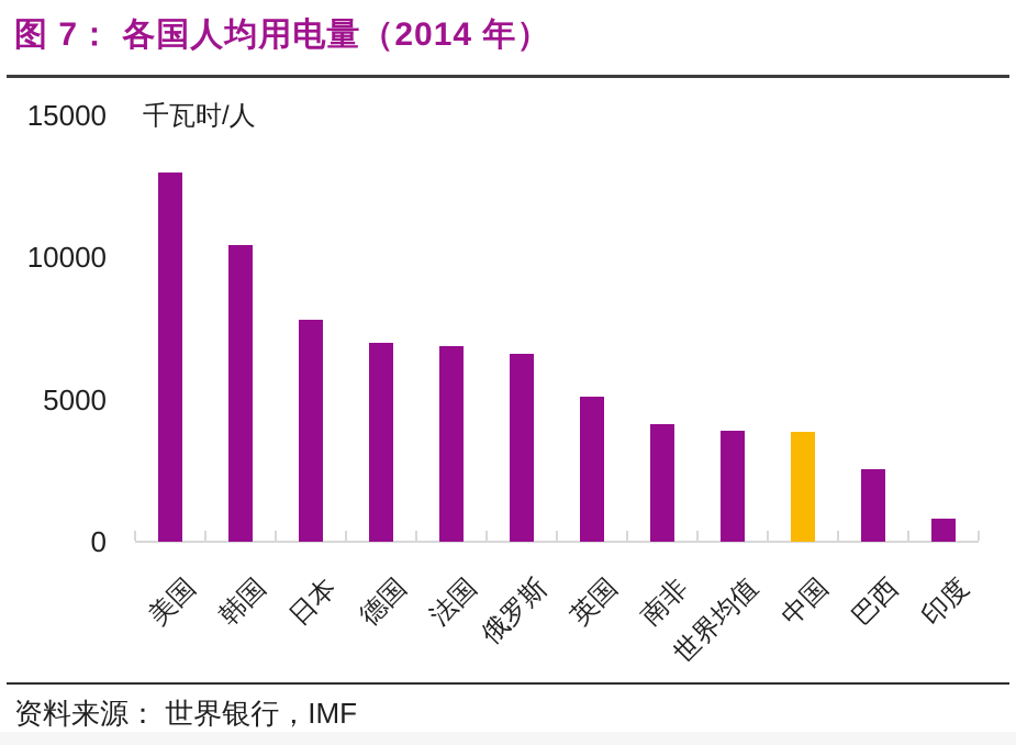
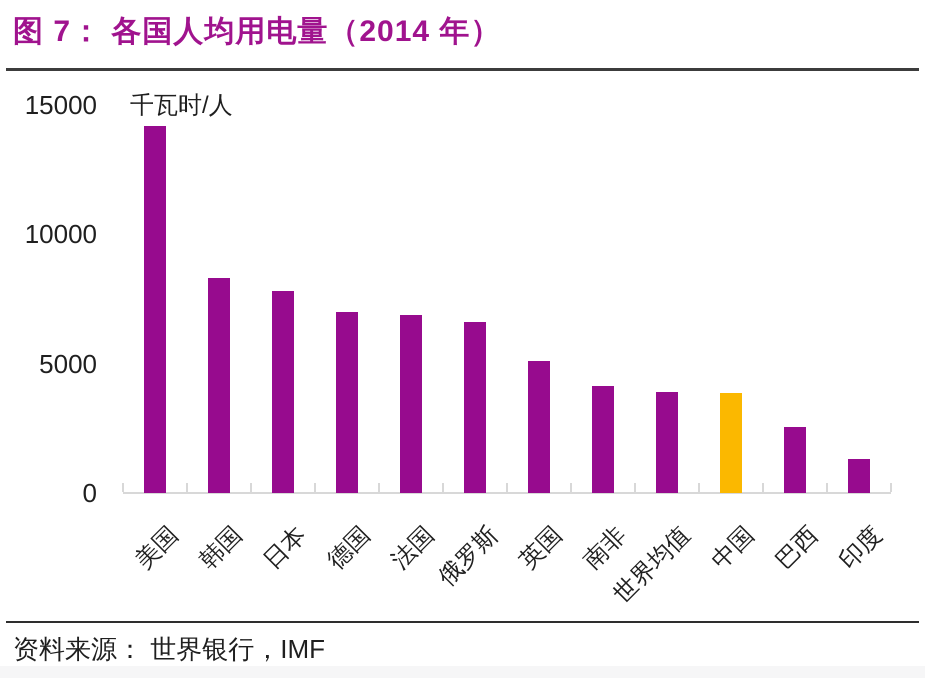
美国: 13000 -> 14200
韩国: 10400 -> 8300
印度: 800 -> 1300
